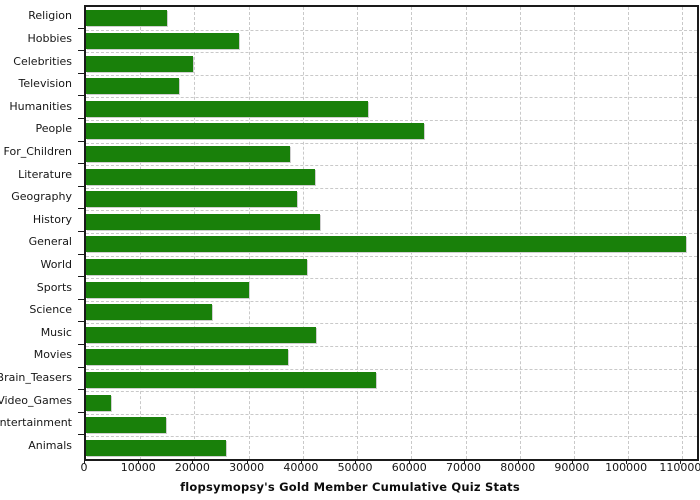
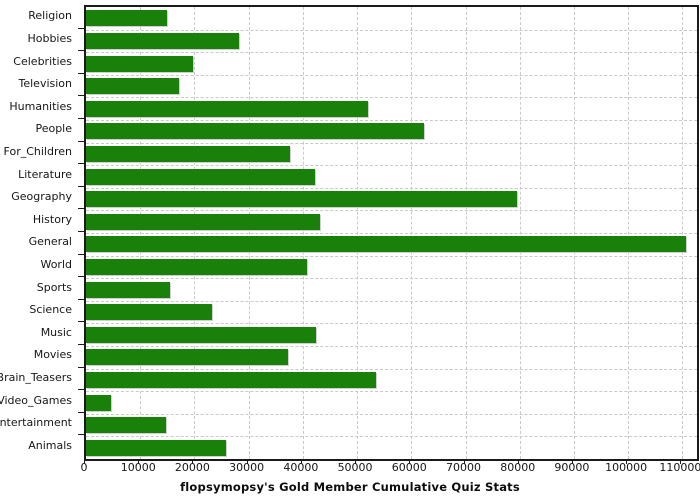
Geography: 39000 -> 80000
Sports: 30000 -> 16000
